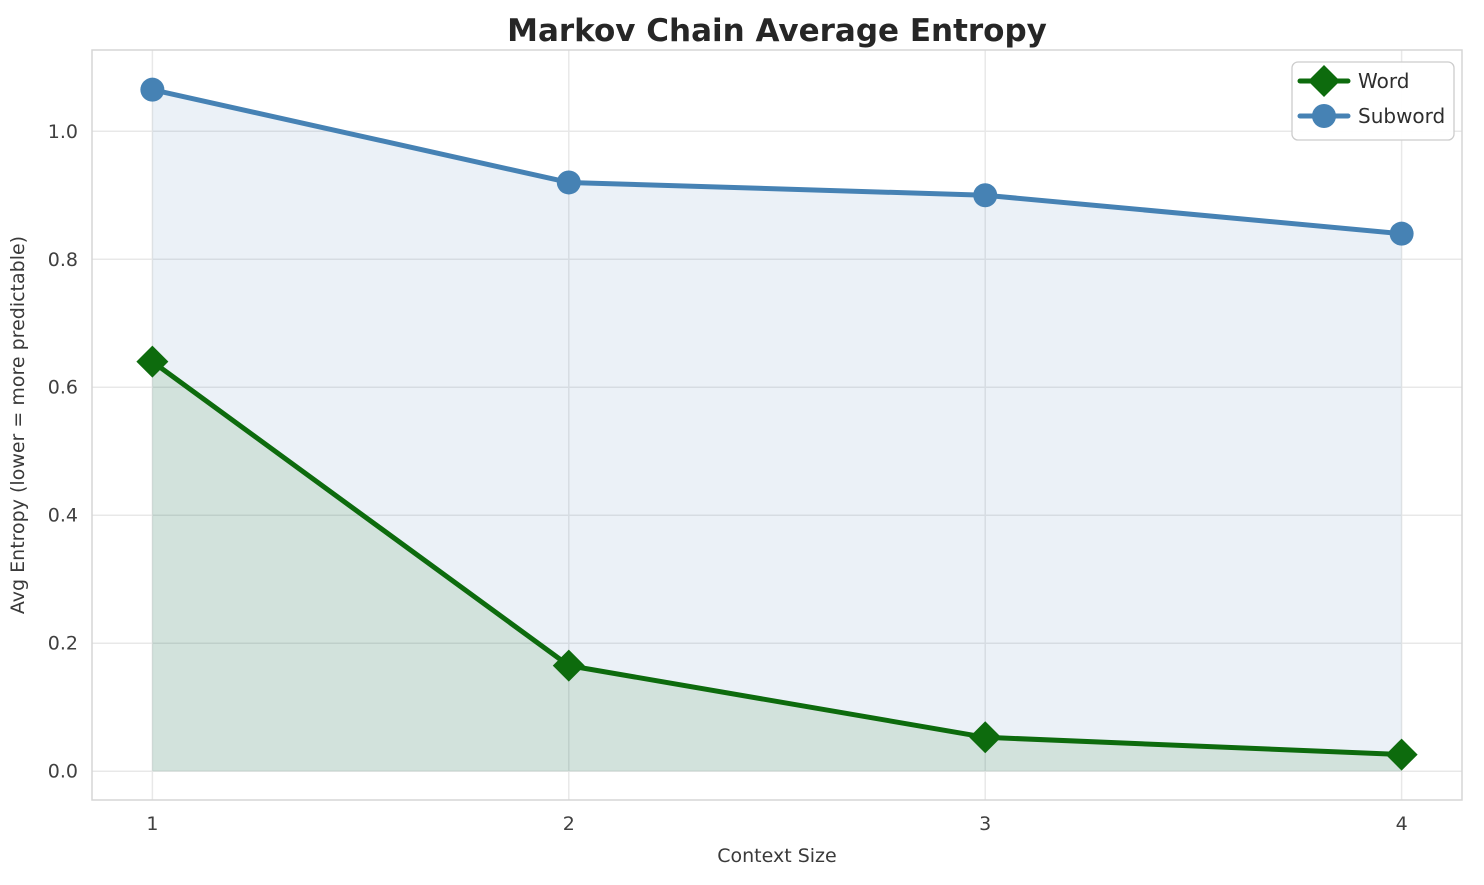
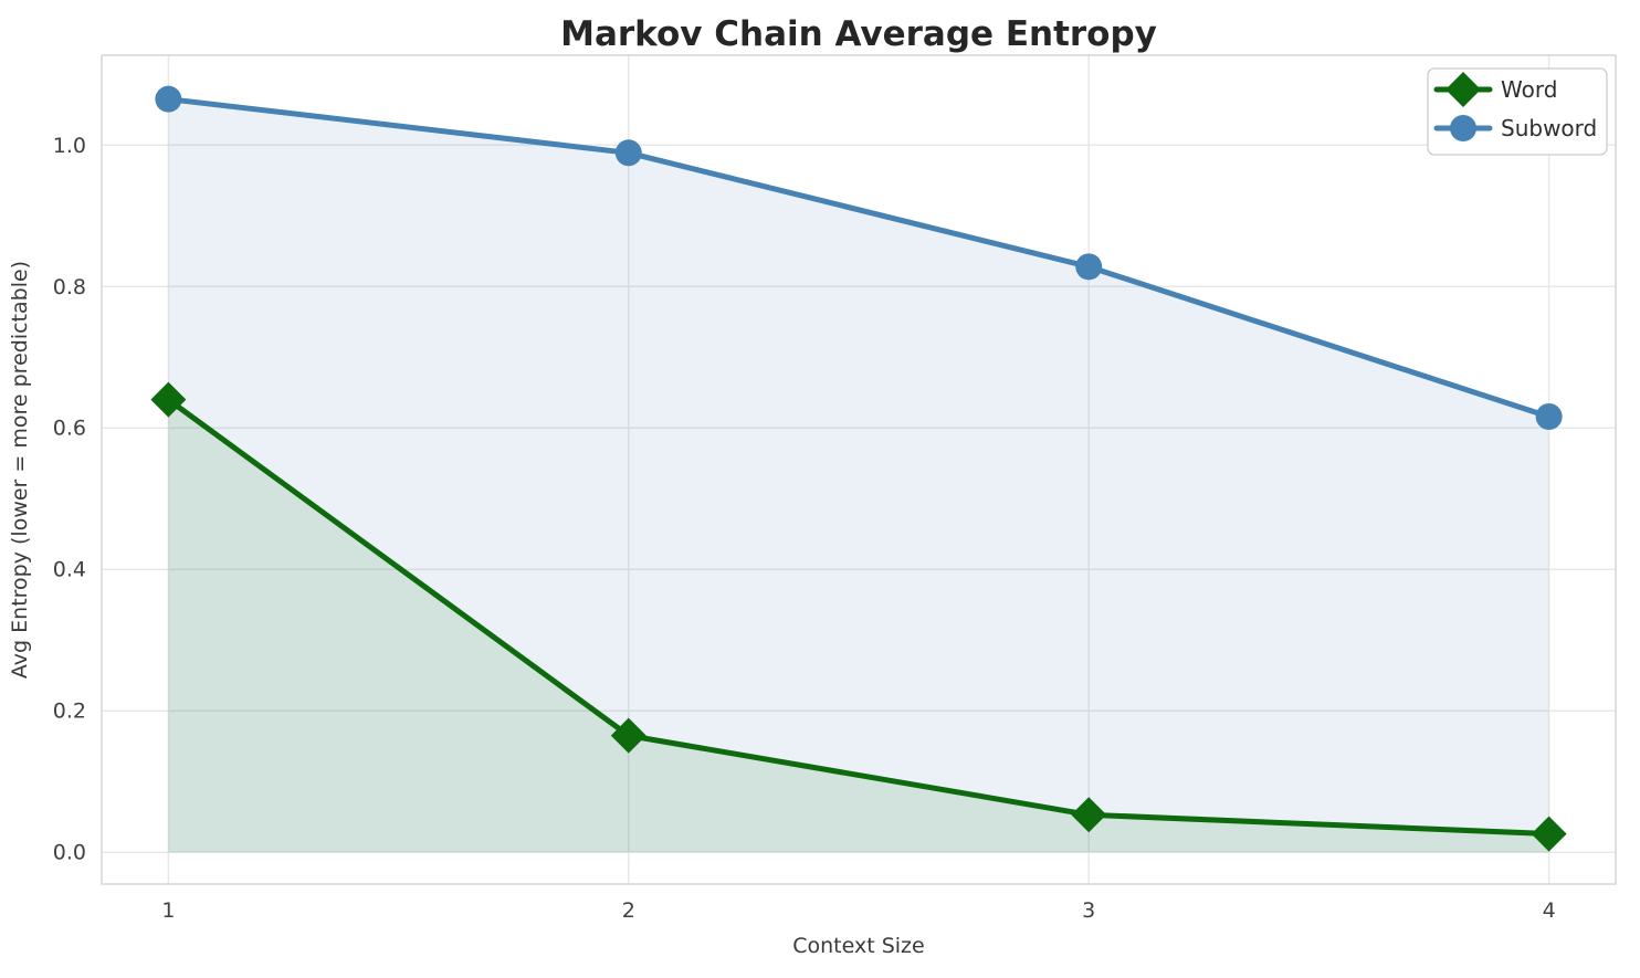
Subword/2: 0.92 -> 0.99
Subword/3: 0.90 -> 0.83
Subword/4: 0.84 -> 0.62
